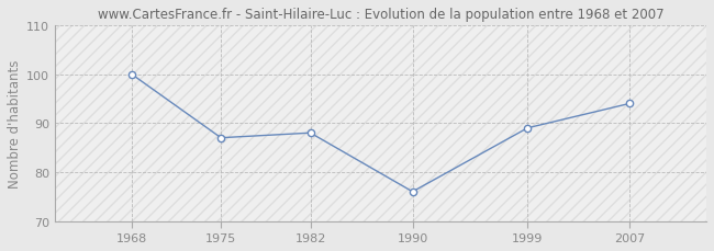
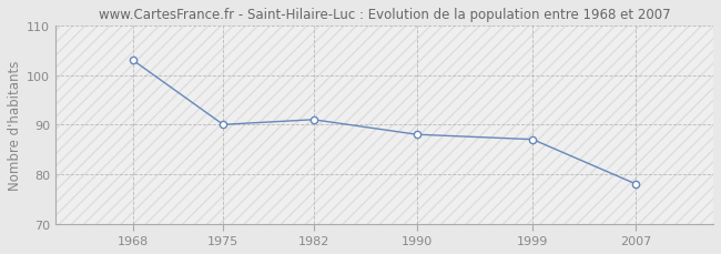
1968: 100 -> 103
1975: 87 -> 90
1982: 88 -> 91
1990: 76 -> 88
1999: 89 -> 87
2007: 94 -> 78
